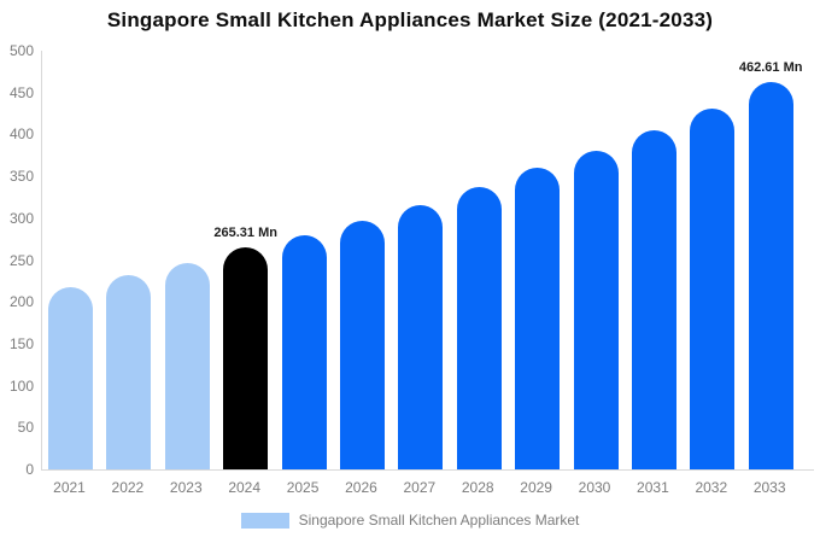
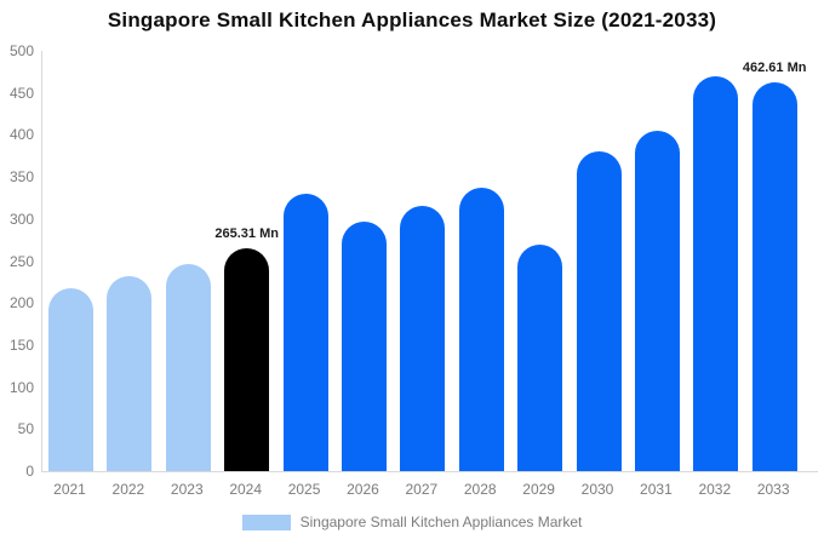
2025: 280 -> 330
2029: 360 -> 270
2032: 430 -> 470
